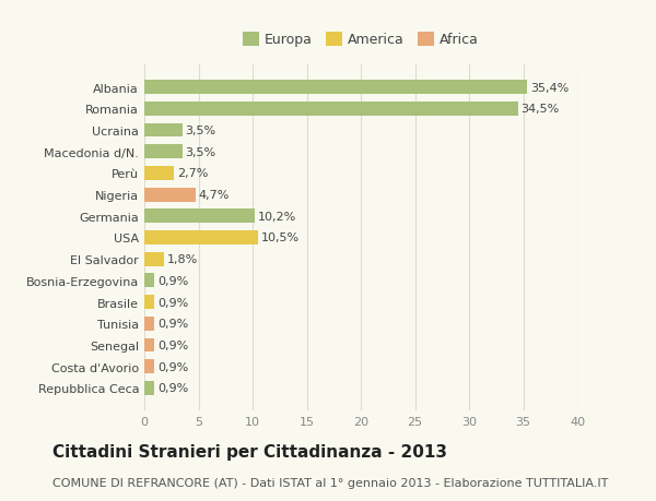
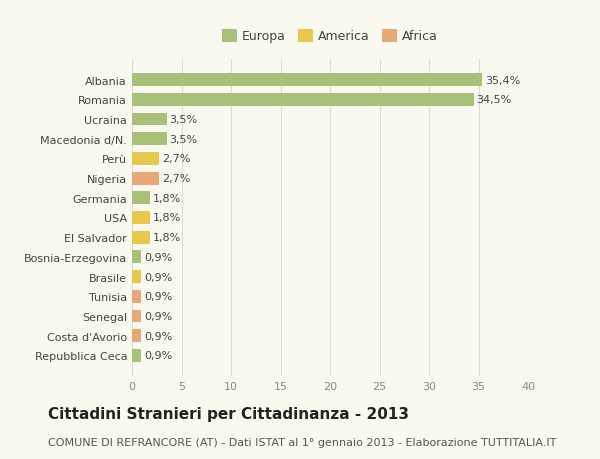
Nigeria: 4,7% -> 2,7%
Germania: 10,2% -> 1,8%
USA: 10,5% -> 1,8%
